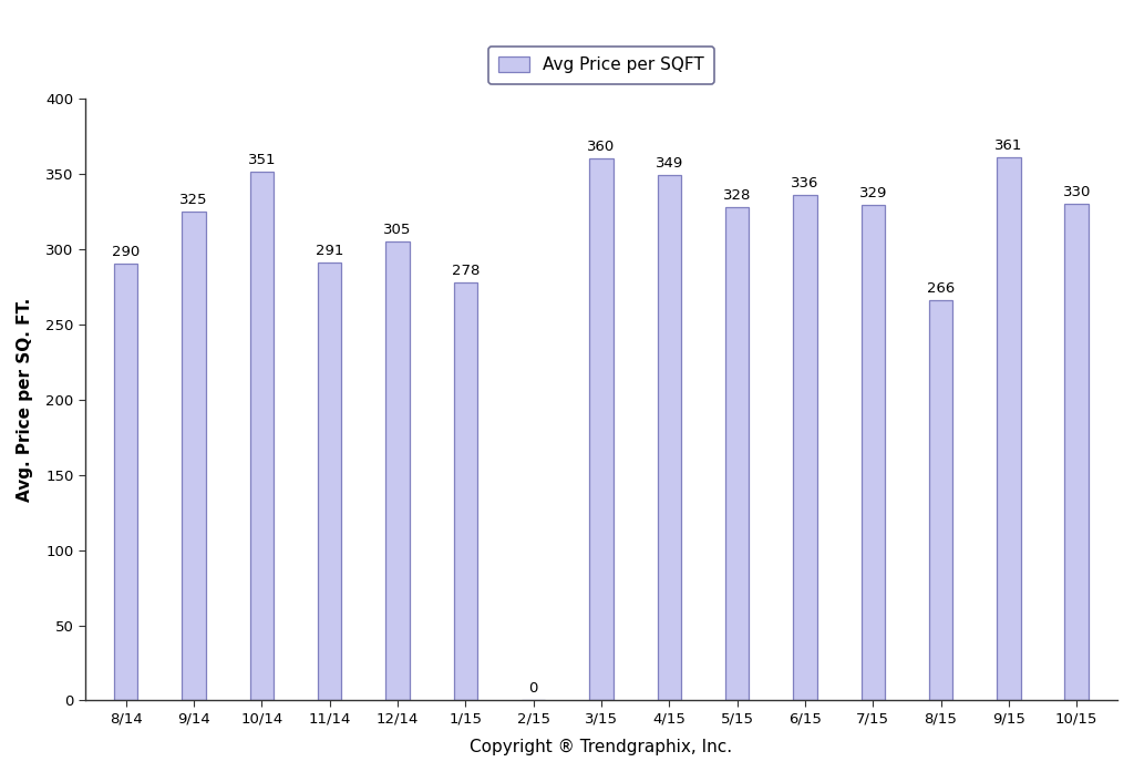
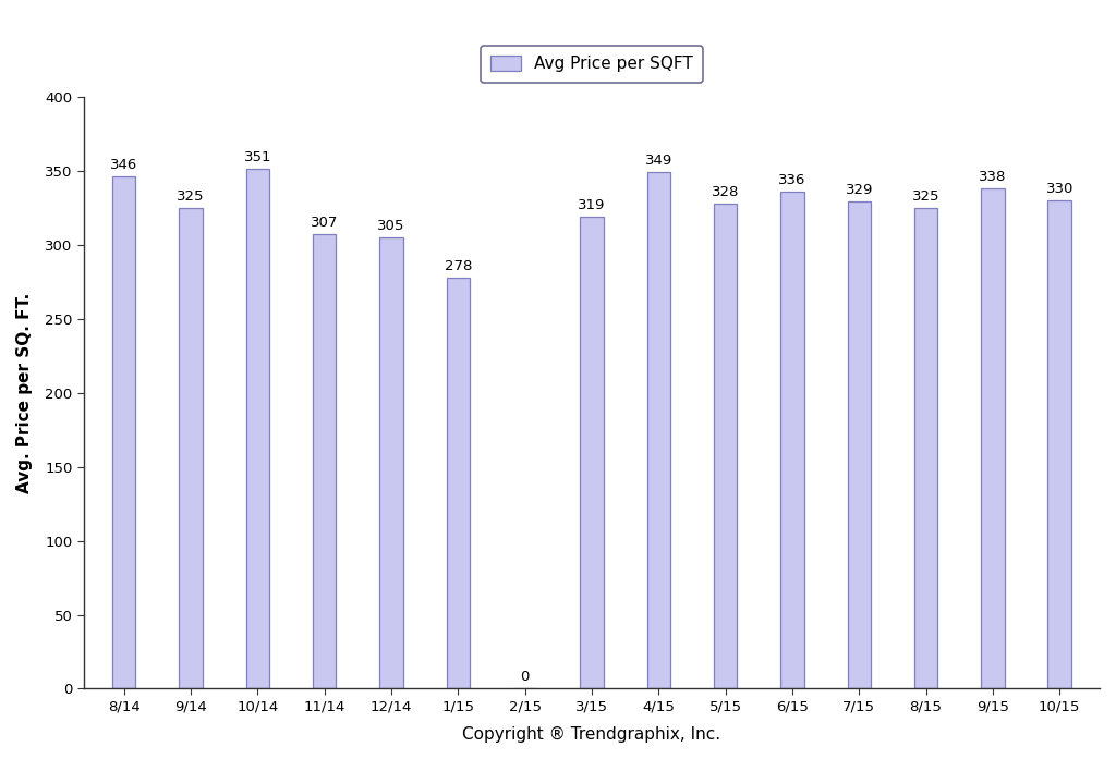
8/14: 290 -> 346
11/14: 291 -> 307
3/15: 360 -> 319
8/15: 266 -> 325
9/15: 361 -> 338
